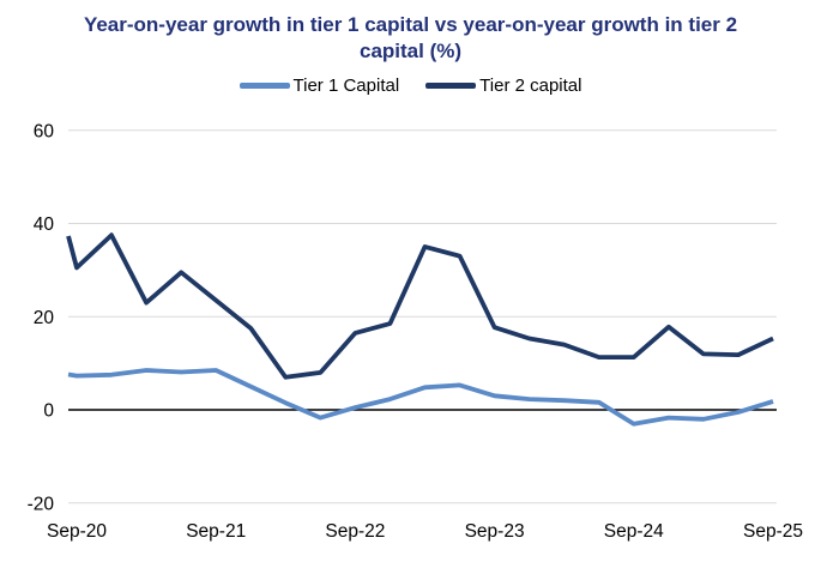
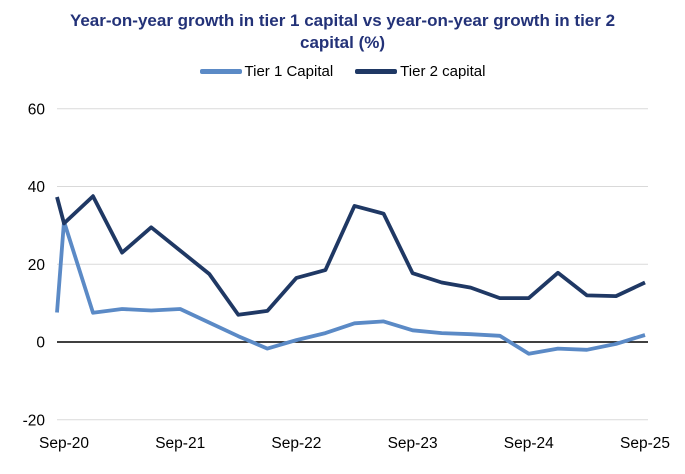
Tier 1 Capital/Sep-20: 7 -> 31
